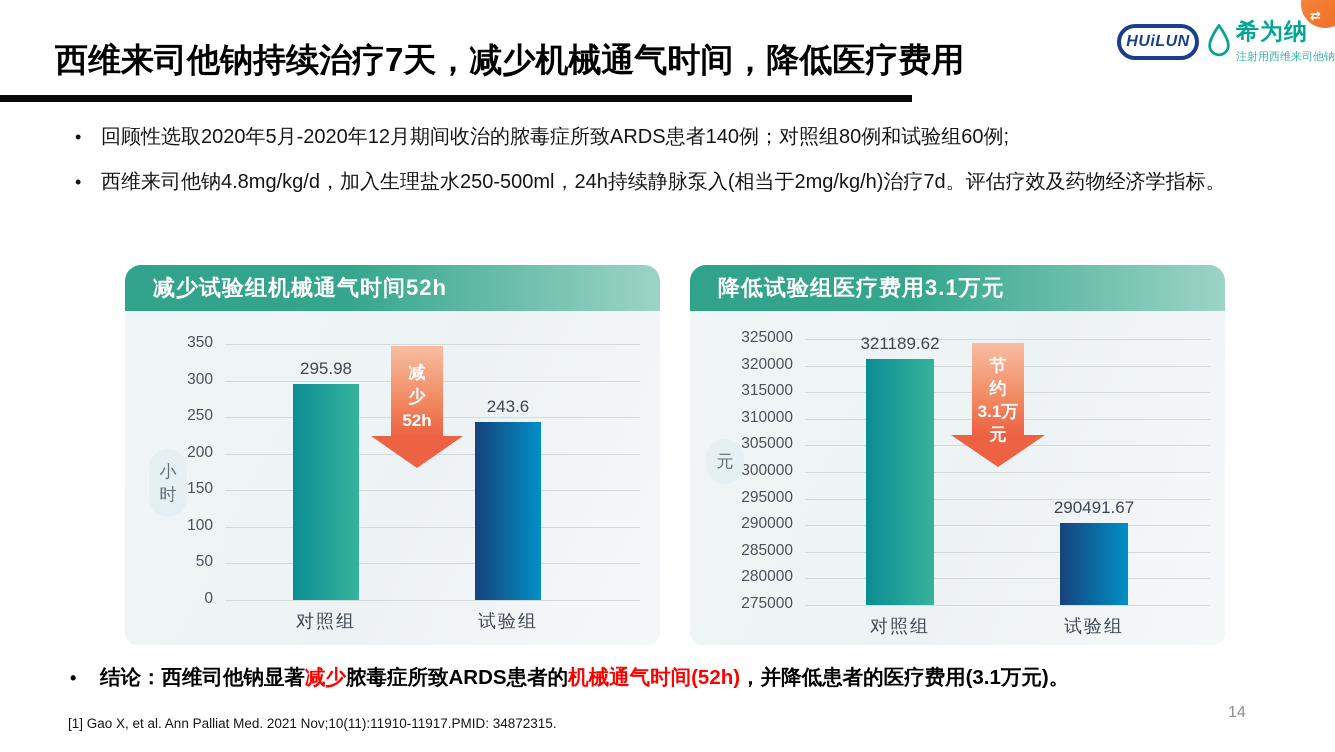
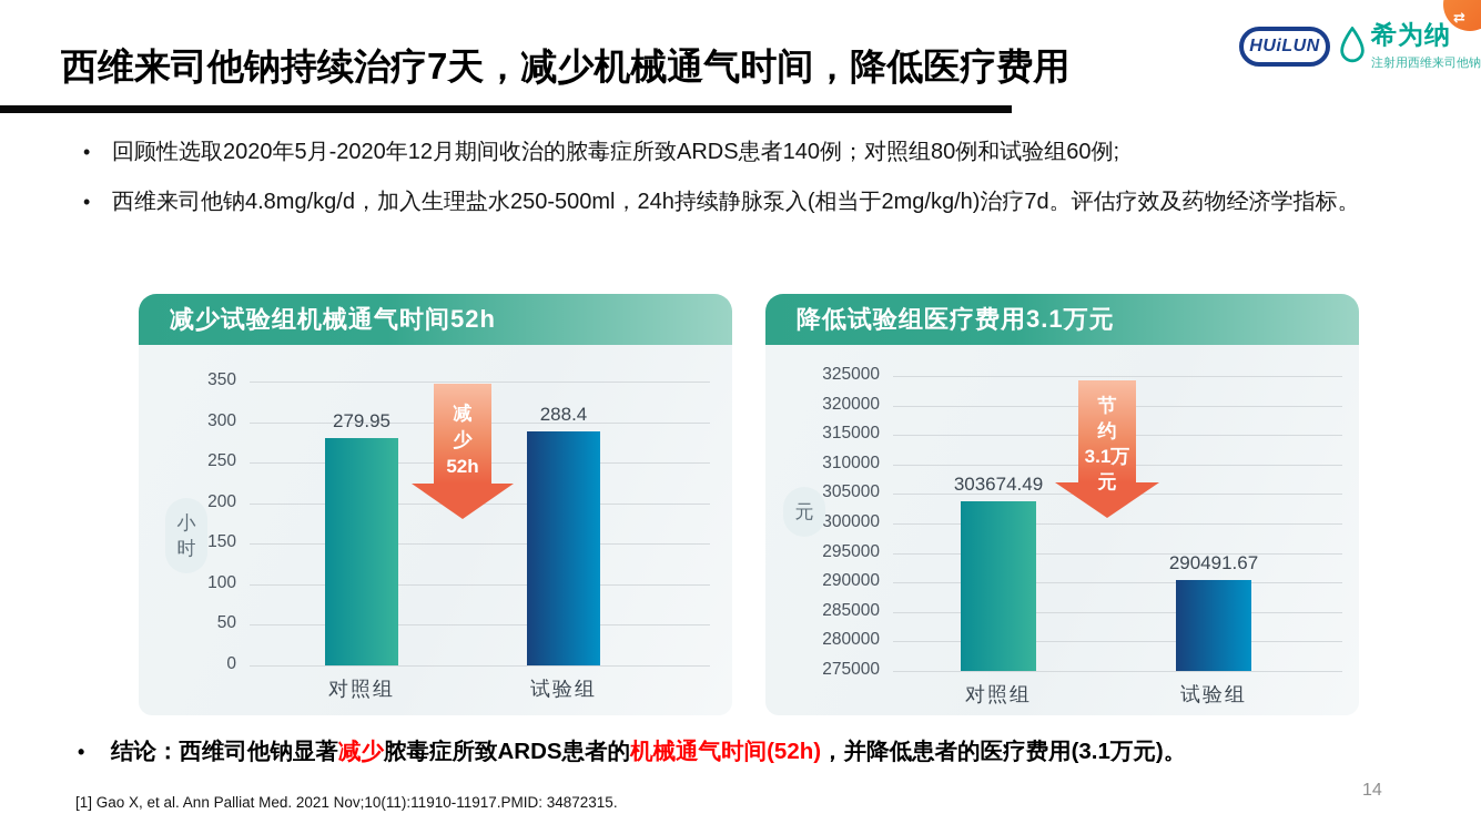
减少试验组机械通气时间52h/对照组: 295.98 -> 279.95
减少试验组机械通气时间52h/试验组: 243.6 -> 288.4
降低试验组医疗费用3.1万元/对照组: 321189.62 -> 303674.49
